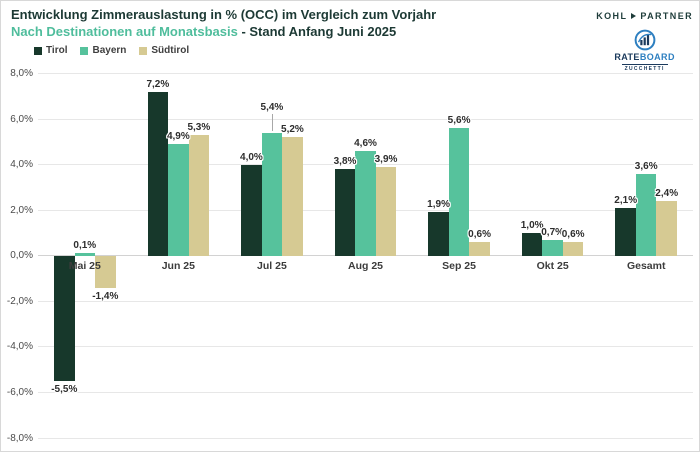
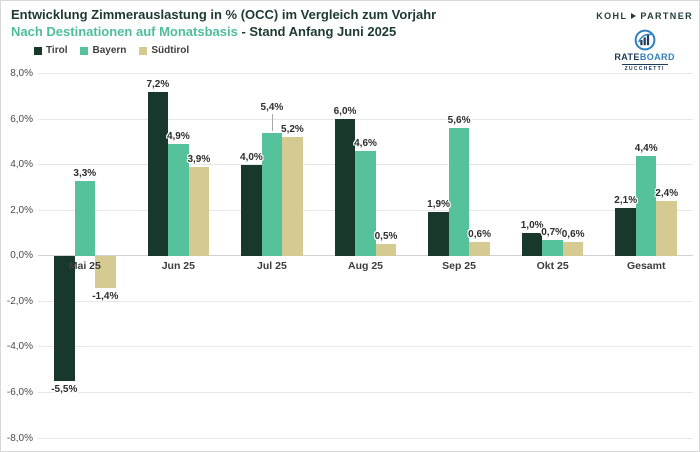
Bayern/Mai 25: 0,1% -> 3,3%
Südtirol/Jun 25: 5,3% -> 3,9%
Tirol/Aug 25: 3,8% -> 6,0%
Südtirol/Aug 25: 3,9% -> 0,5%
Bayern/Gesamt: 3,6% -> 4,4%
